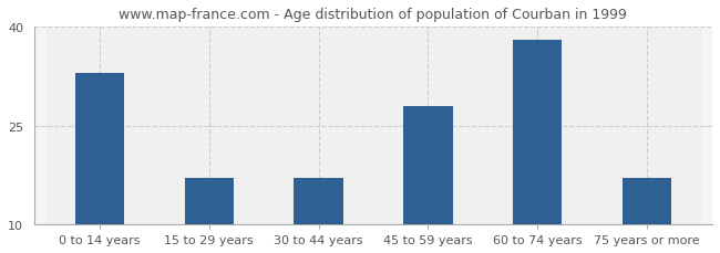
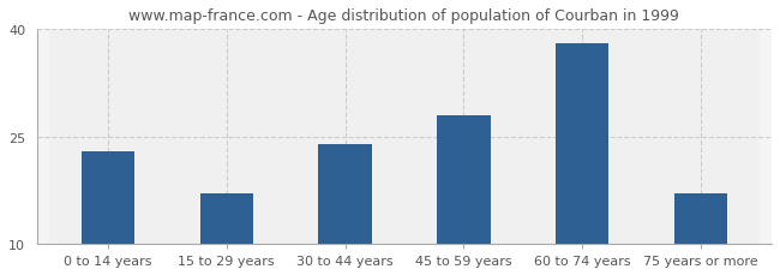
0 to 14 years: 33 -> 23
30 to 44 years: 17 -> 24
